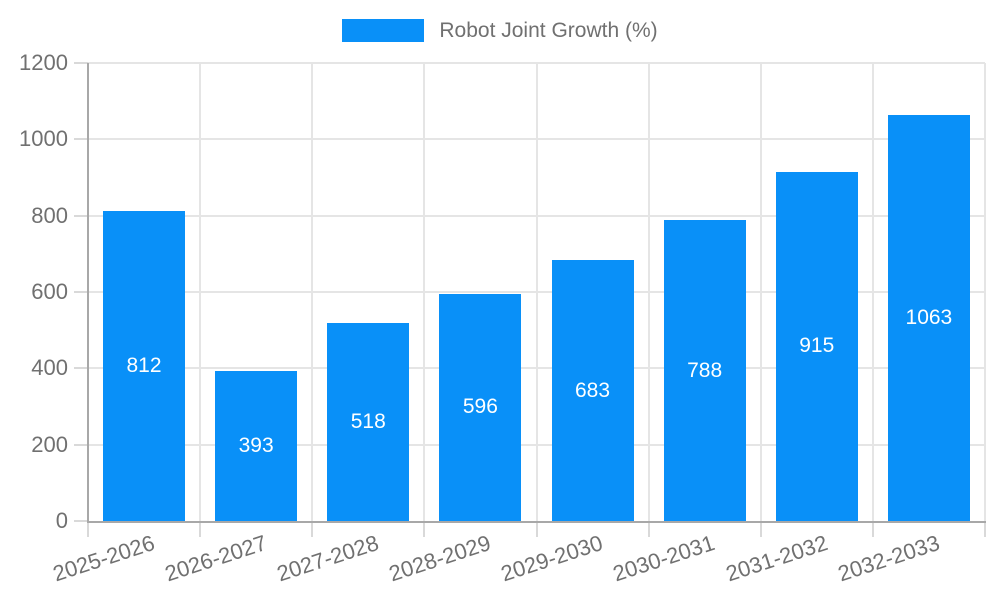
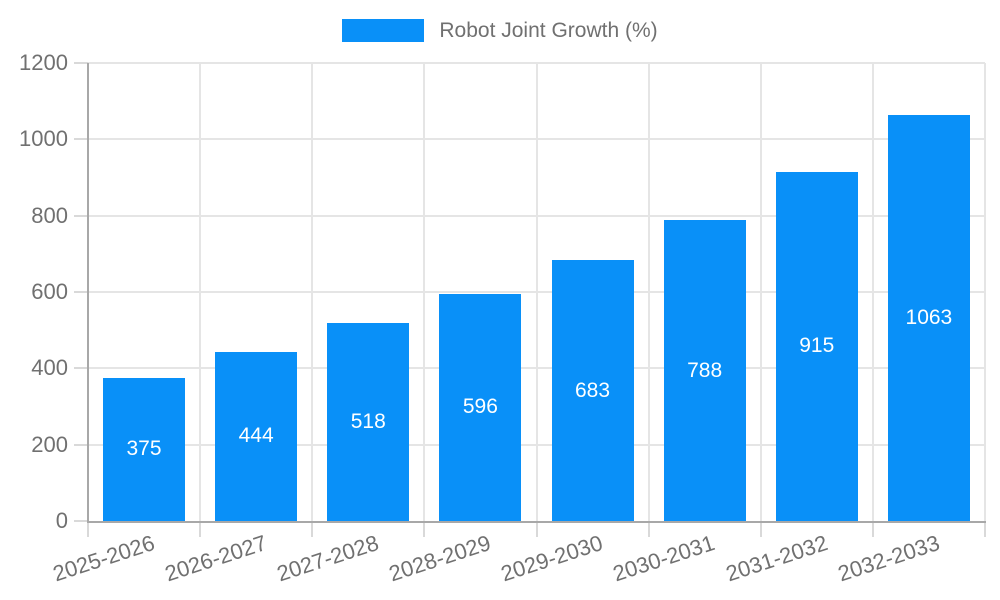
2025-2026: 812 -> 375
2026-2027: 393 -> 444
